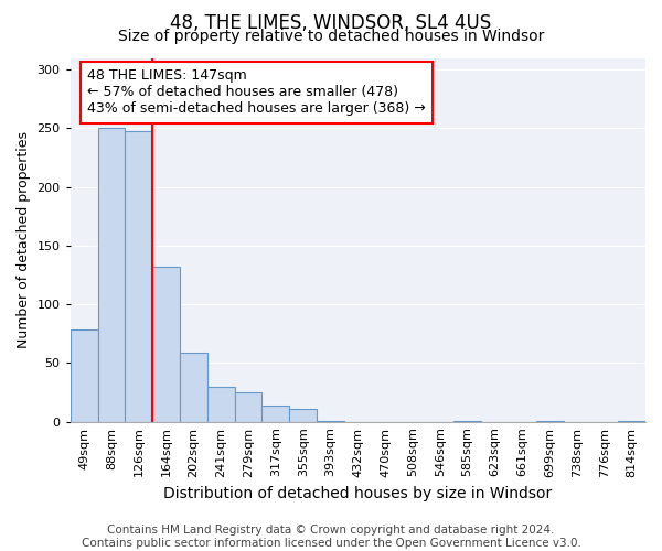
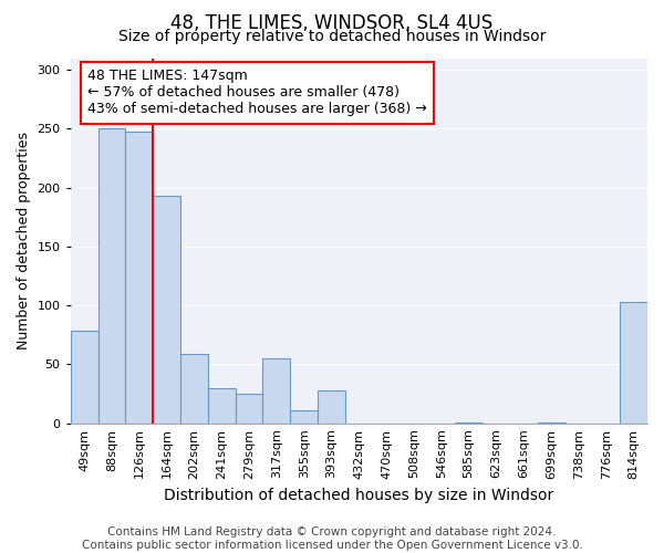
164sqm: 132 -> 193
317sqm: 14 -> 55
393sqm: 1 -> 28
814sqm: 1 -> 103
